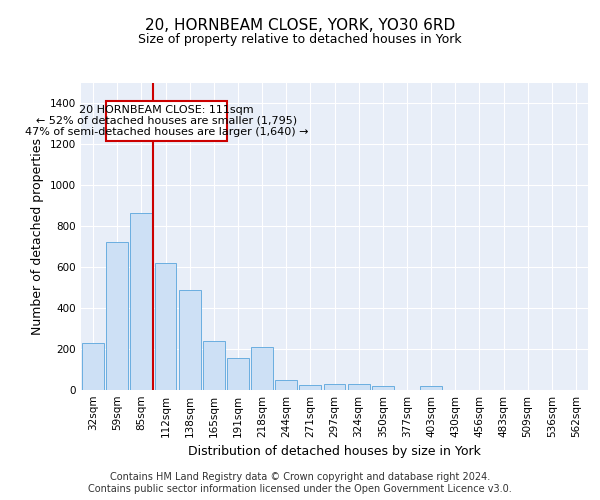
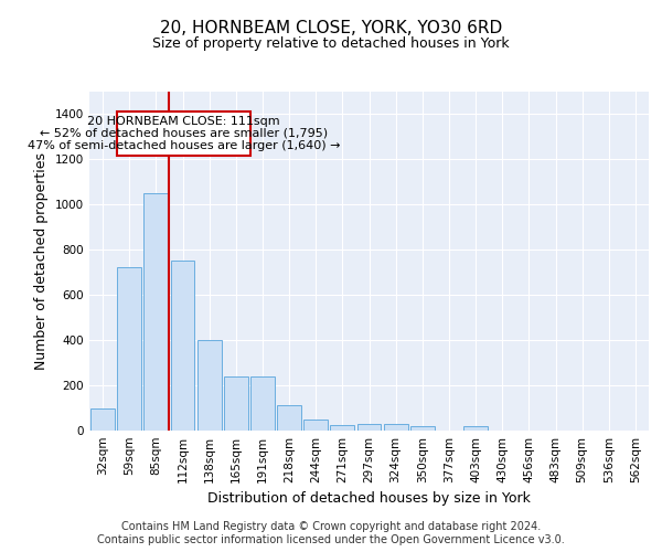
32sqm: 230 -> 100
85sqm: 865 -> 1050
112sqm: 620 -> 750
138sqm: 490 -> 400
191sqm: 155 -> 240
218sqm: 210 -> 110
